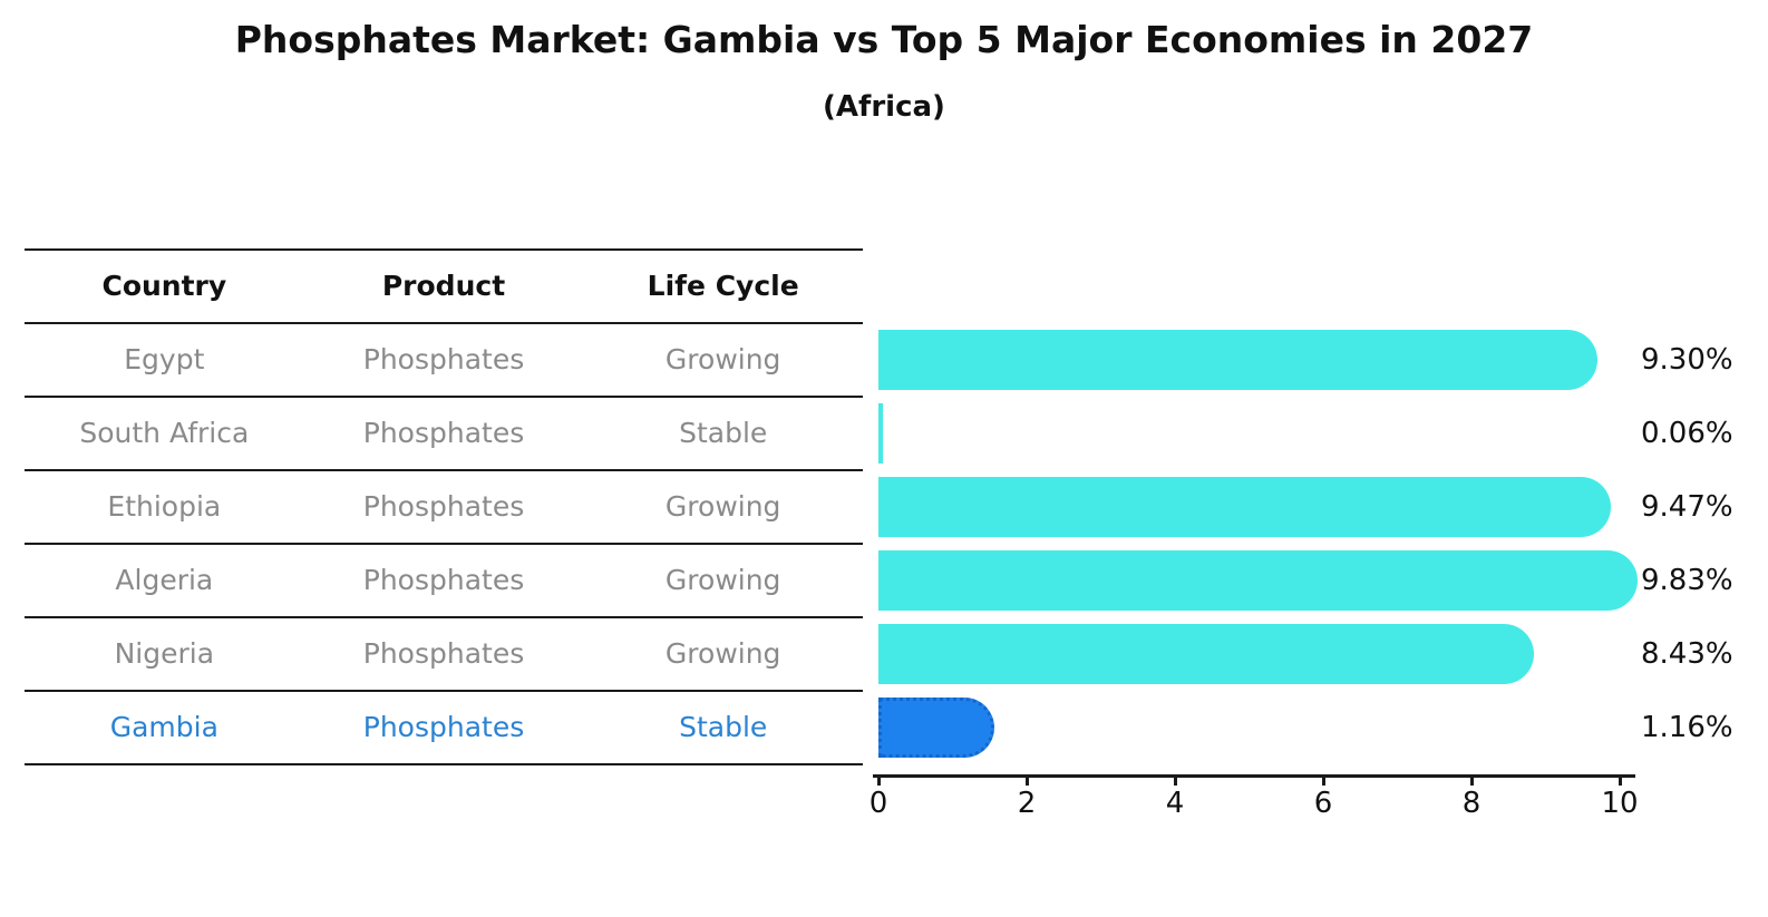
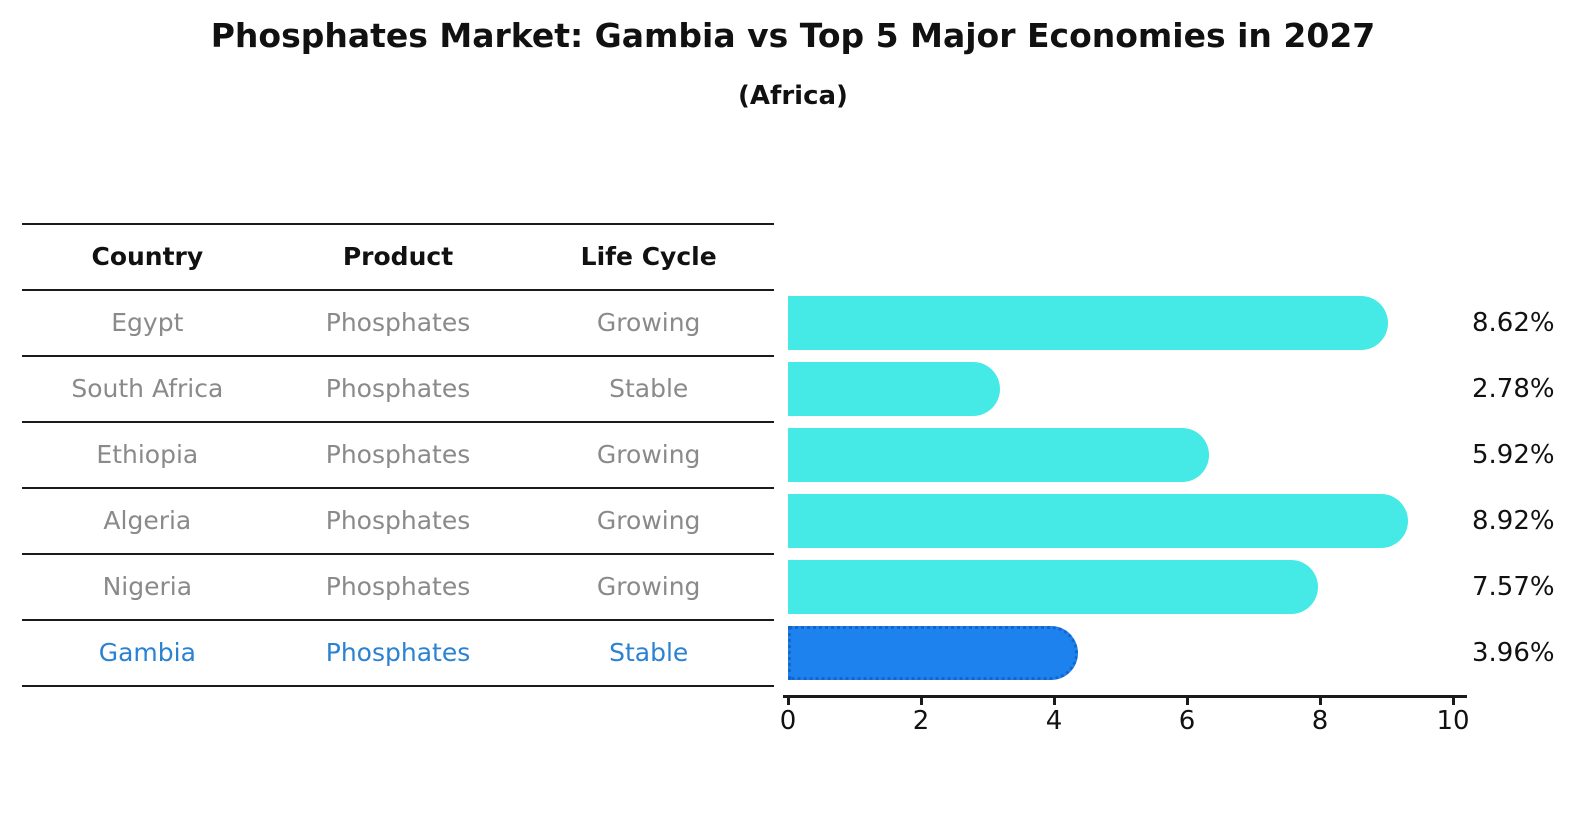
Egypt: 9.30% -> 8.62%
South Africa: 0.06% -> 2.78%
Ethiopia: 9.47% -> 5.92%
Algeria: 9.83% -> 8.92%
Nigeria: 8.43% -> 7.57%
Gambia: 1.16% -> 3.96%
